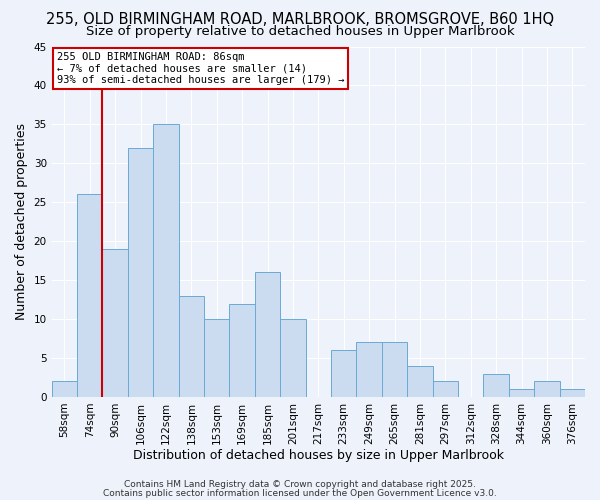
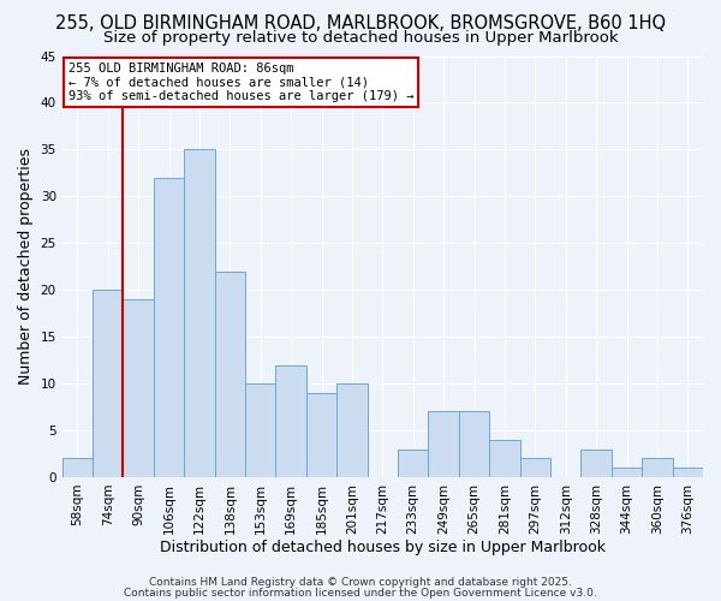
74sqm: 26 -> 20
138sqm: 13 -> 22
185sqm: 16 -> 9
233sqm: 6 -> 3
